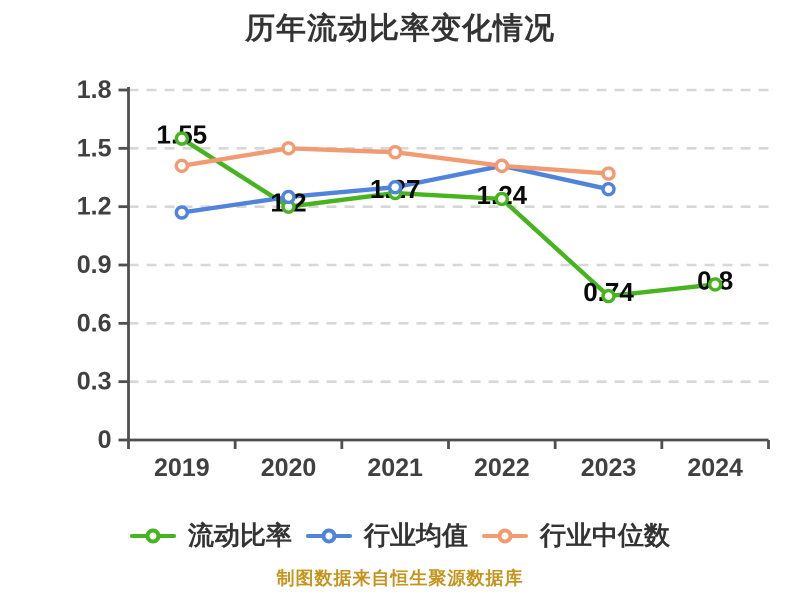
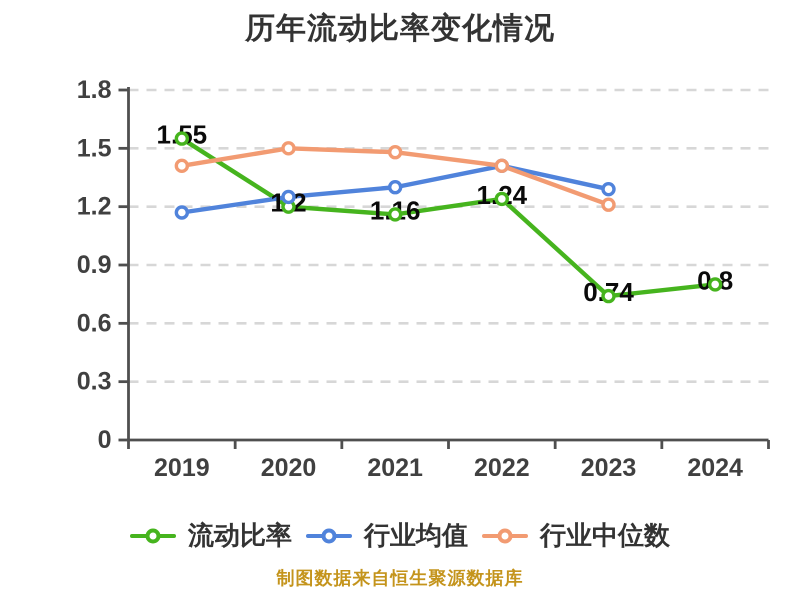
流动比率/2021: 1.27 -> 1.16
行业中位数/2023: 1.37 -> 1.21
